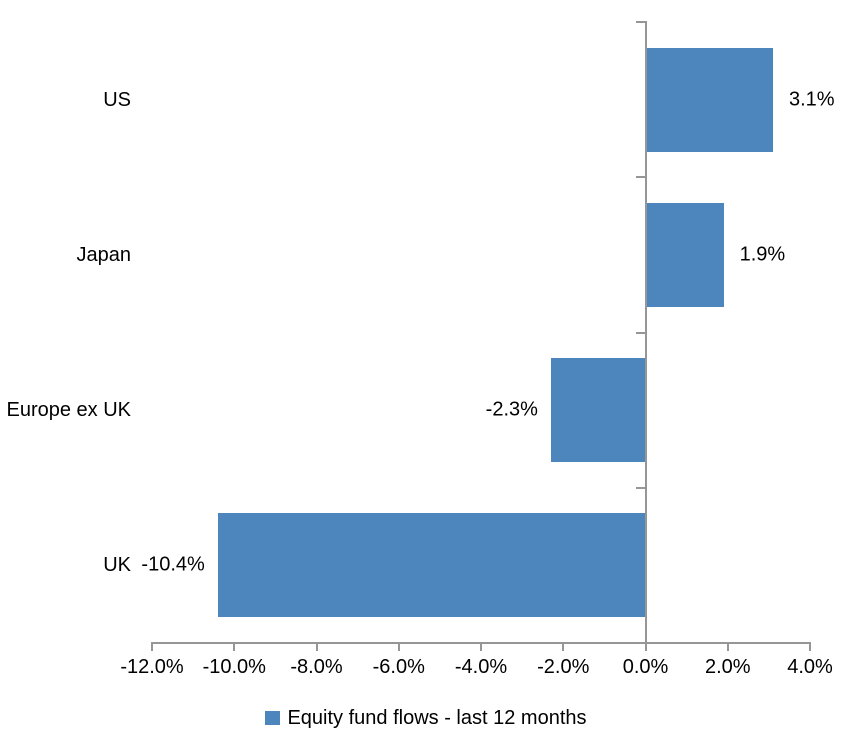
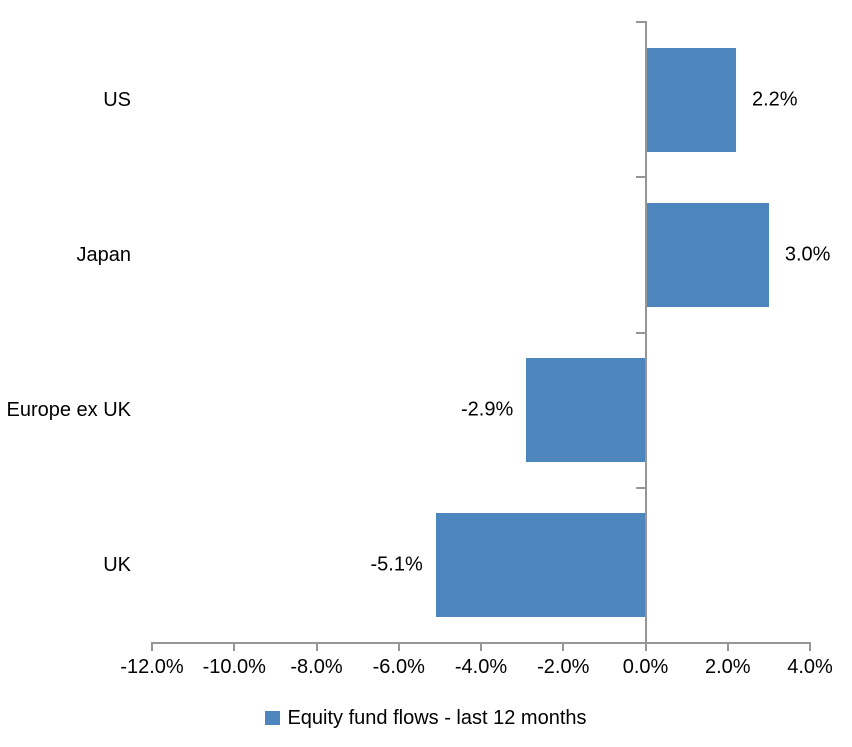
US: 3.1% -> 2.2%
Japan: 1.9% -> 3.0%
Europe ex UK: -2.3% -> -2.9%
UK: -10.4% -> -5.1%
